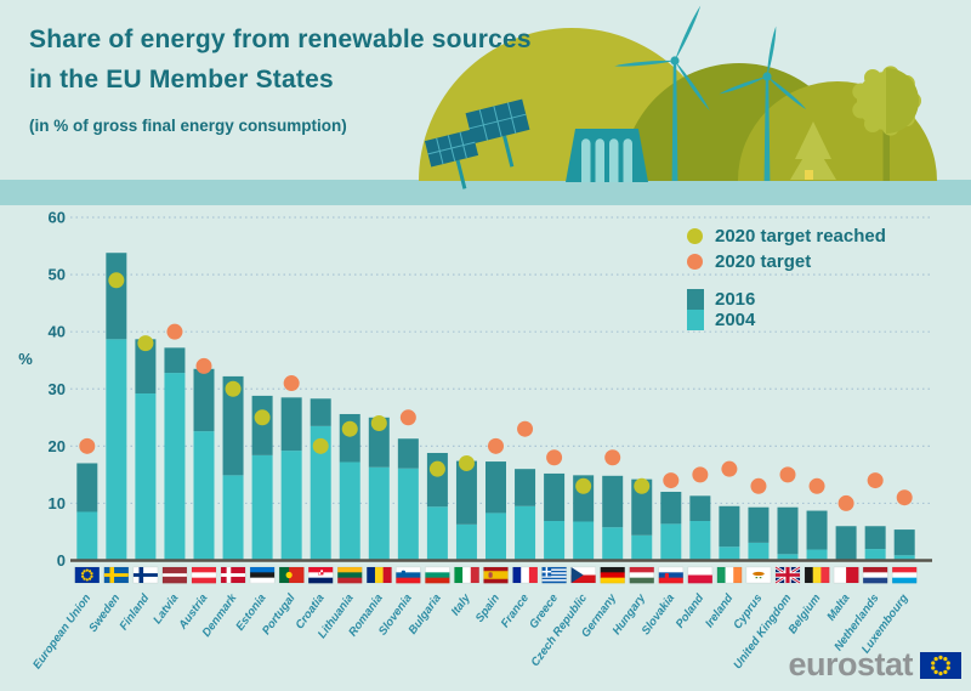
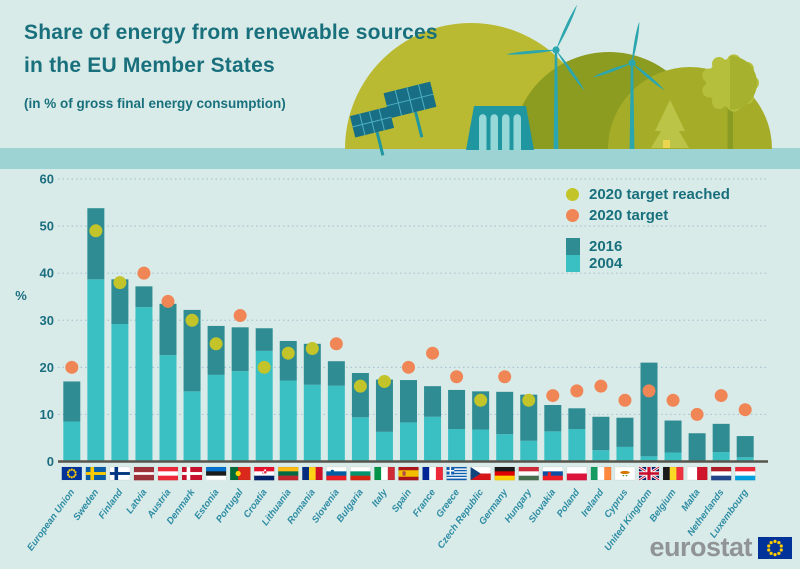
2016/United Kingdom: 9 -> 21
2016/Netherlands: 6 -> 8
